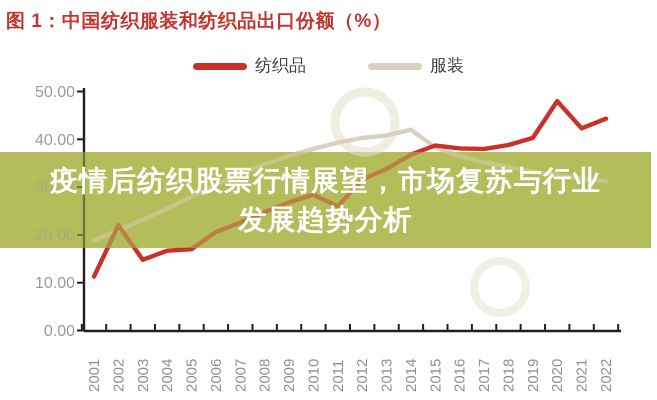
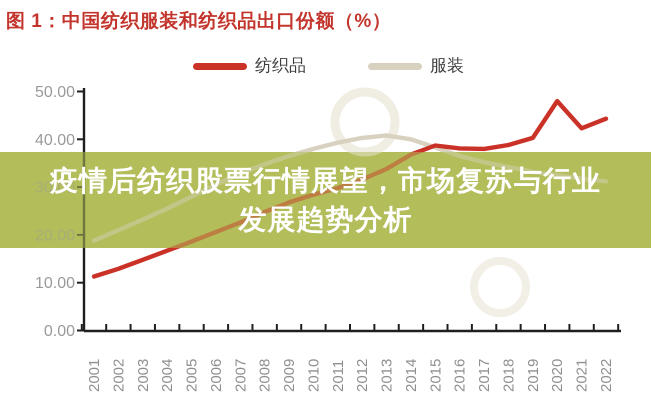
纺织品/2002: 22 -> 13
纺织品/2005: 17 -> 19
纺织品/2011: 26 -> 30
服装/2014: 42 -> 40
